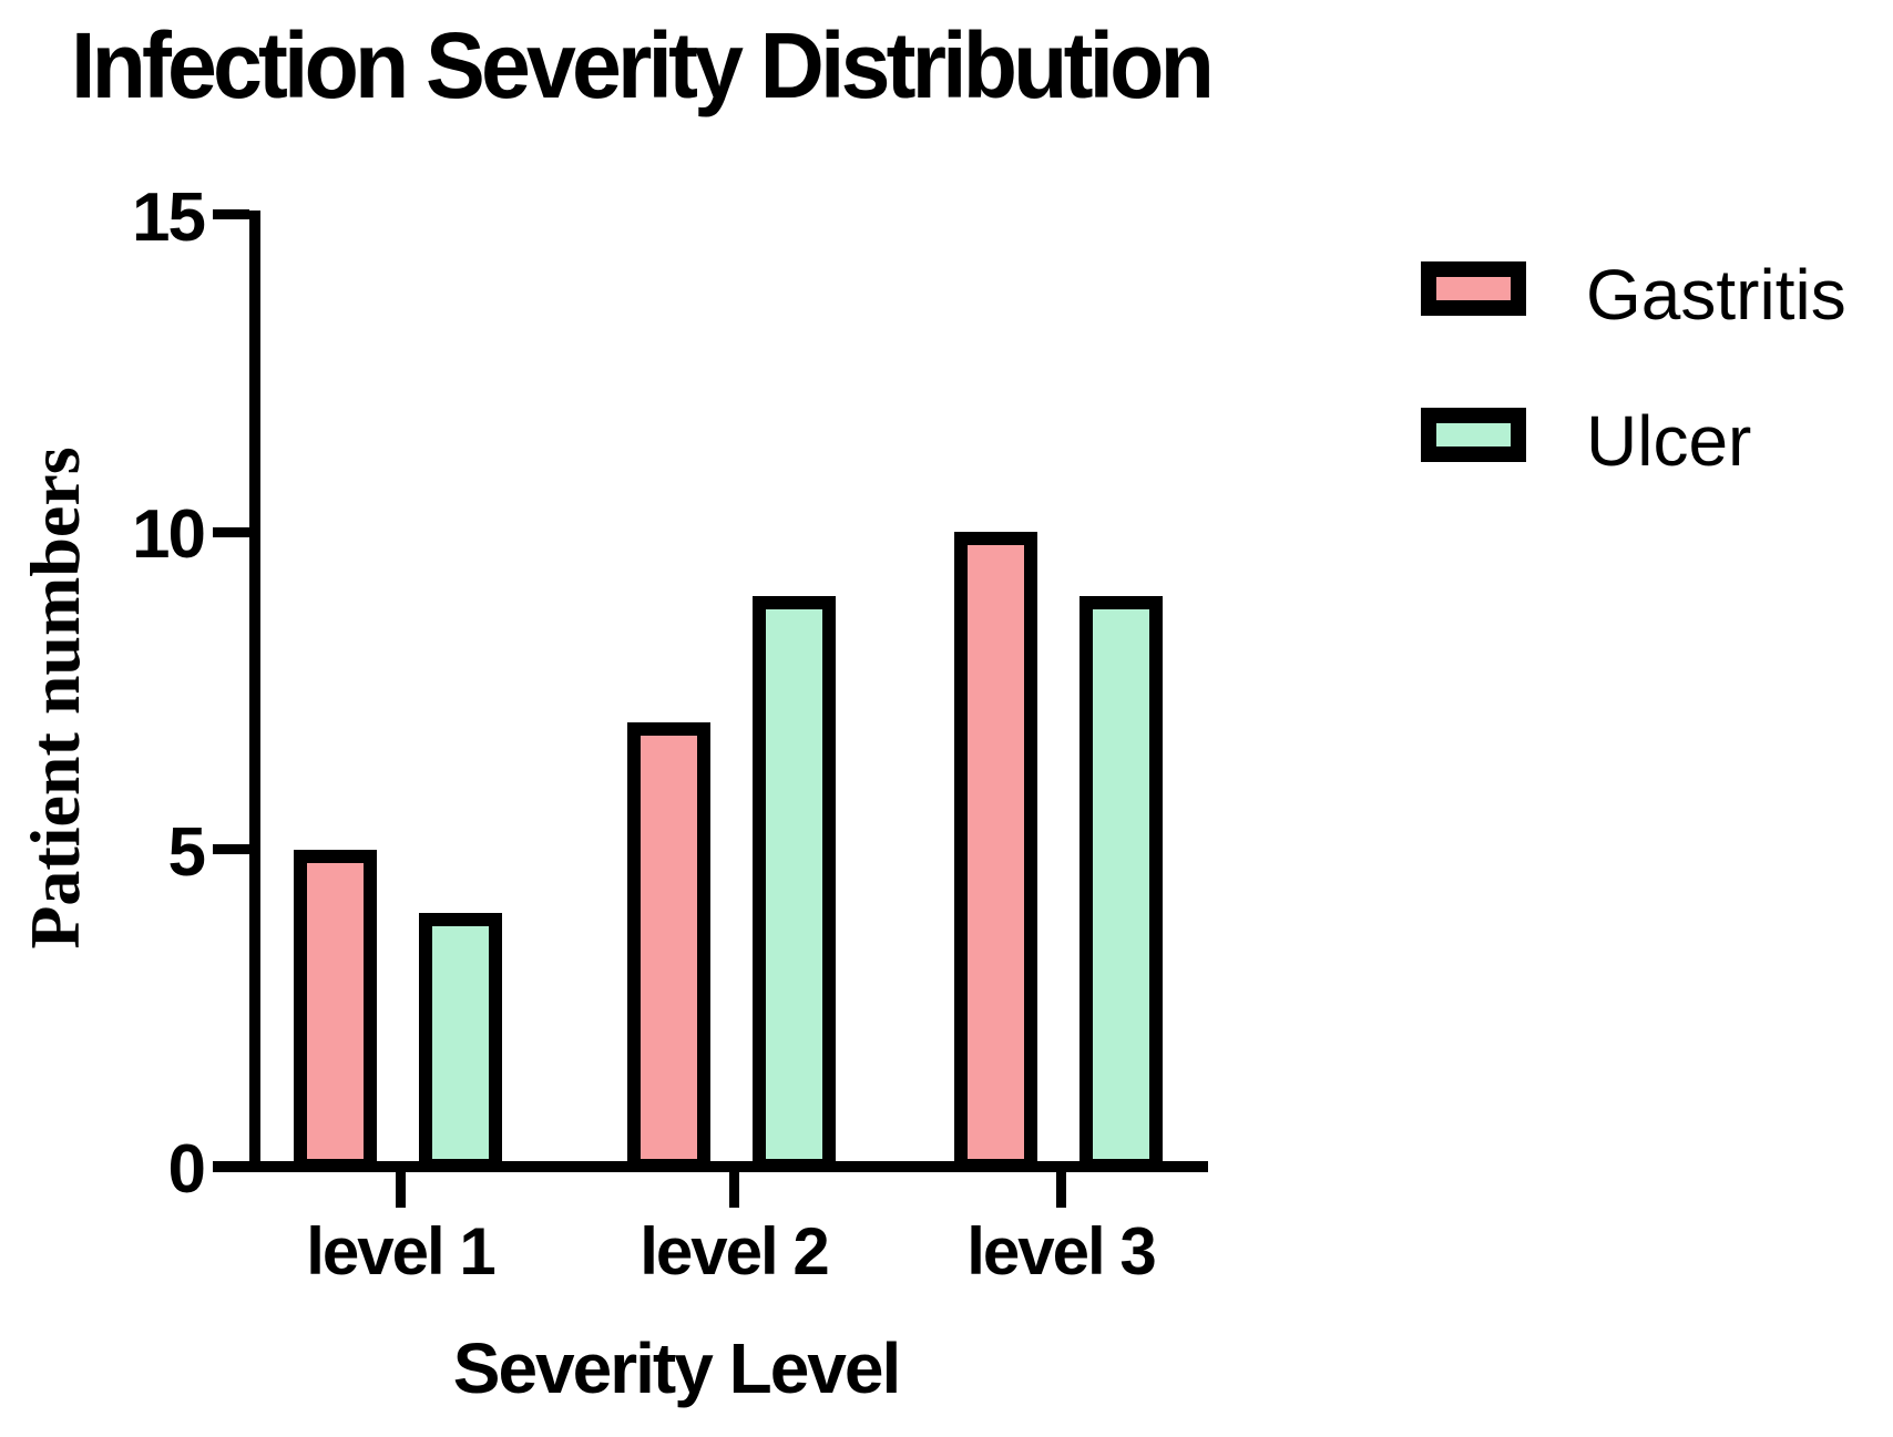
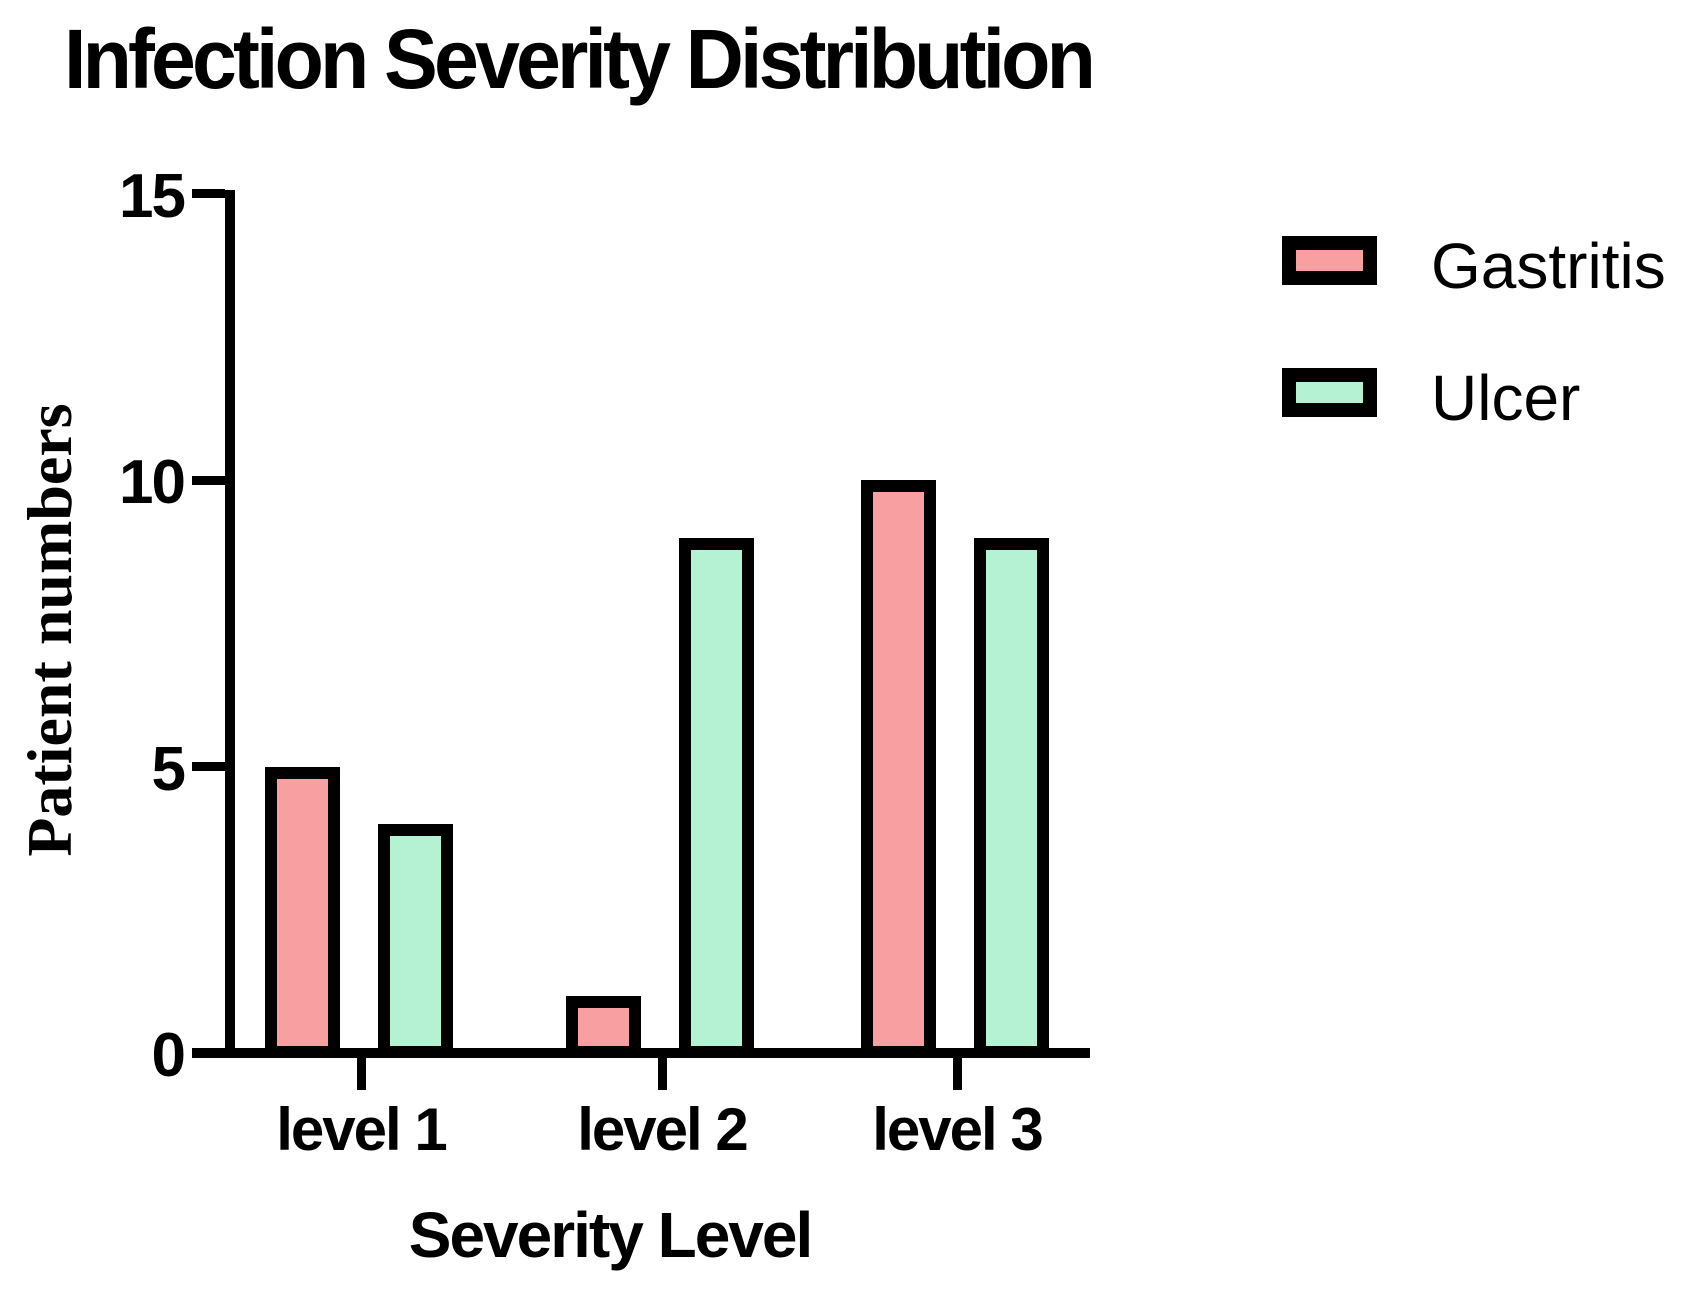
Gastritis/level 2: 7 -> 1
